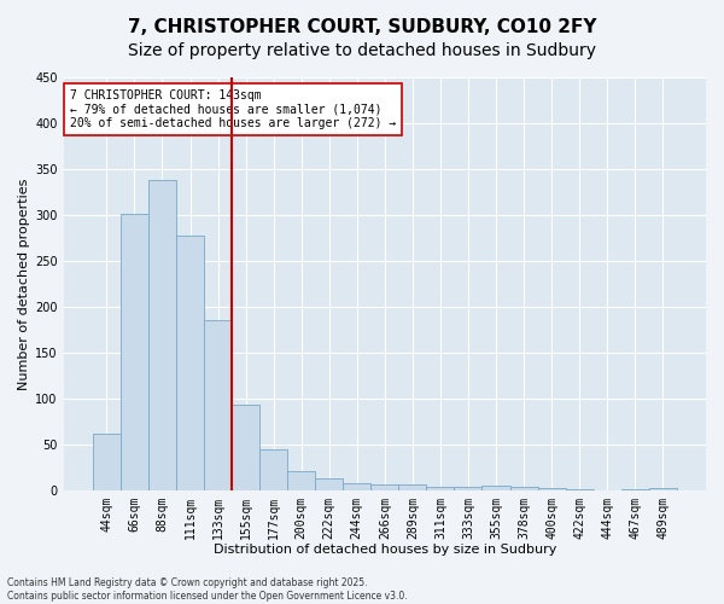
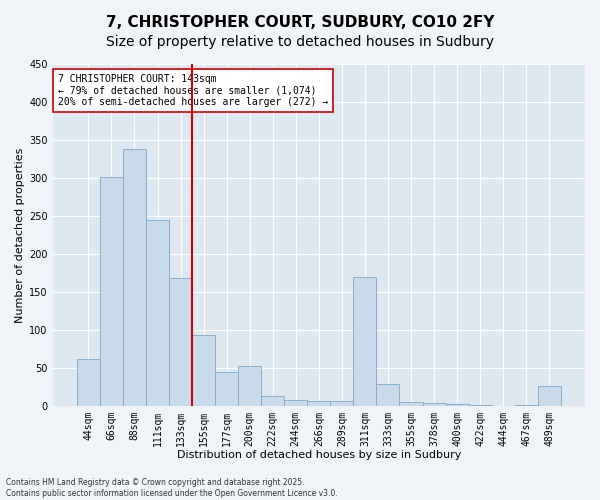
111sqm: 277 -> 244
133sqm: 185 -> 168
200sqm: 21 -> 52
311sqm: 4 -> 170
333sqm: 3 -> 28
489sqm: 2 -> 26
